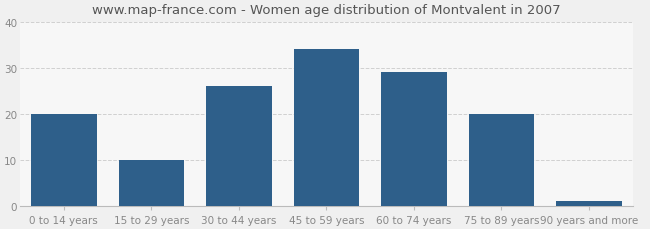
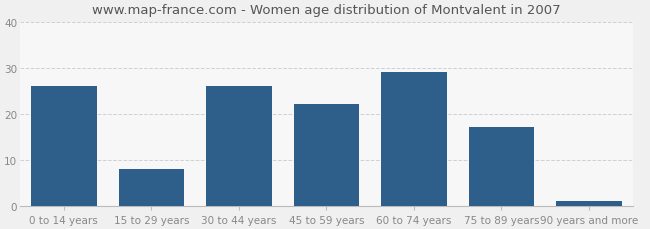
0 to 14 years: 20 -> 26
15 to 29 years: 10 -> 8
45 to 59 years: 34 -> 22
75 to 89 years: 20 -> 17
